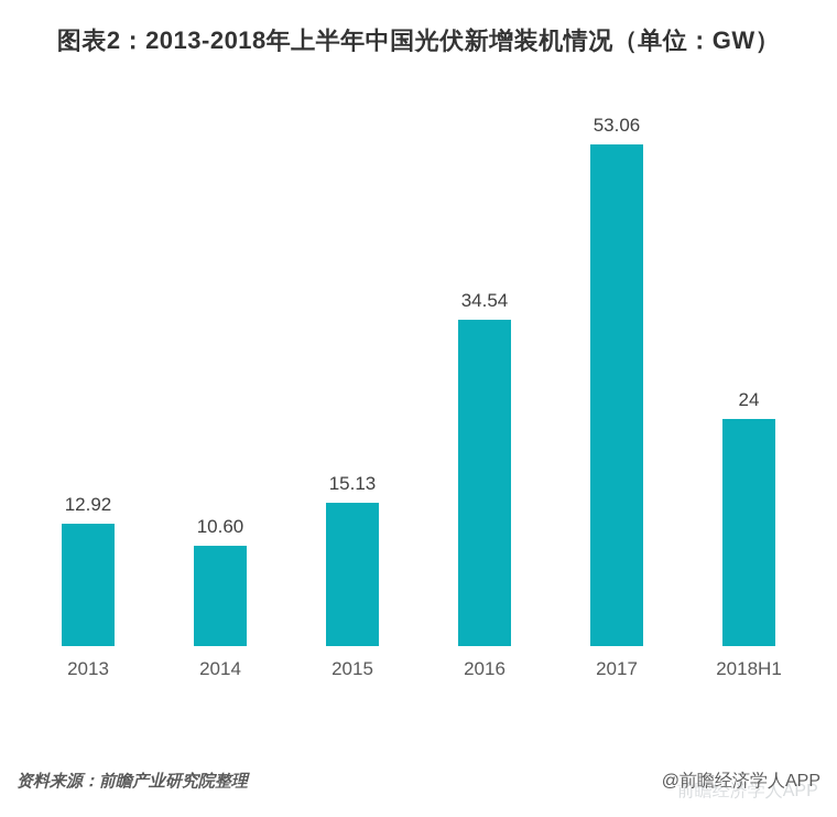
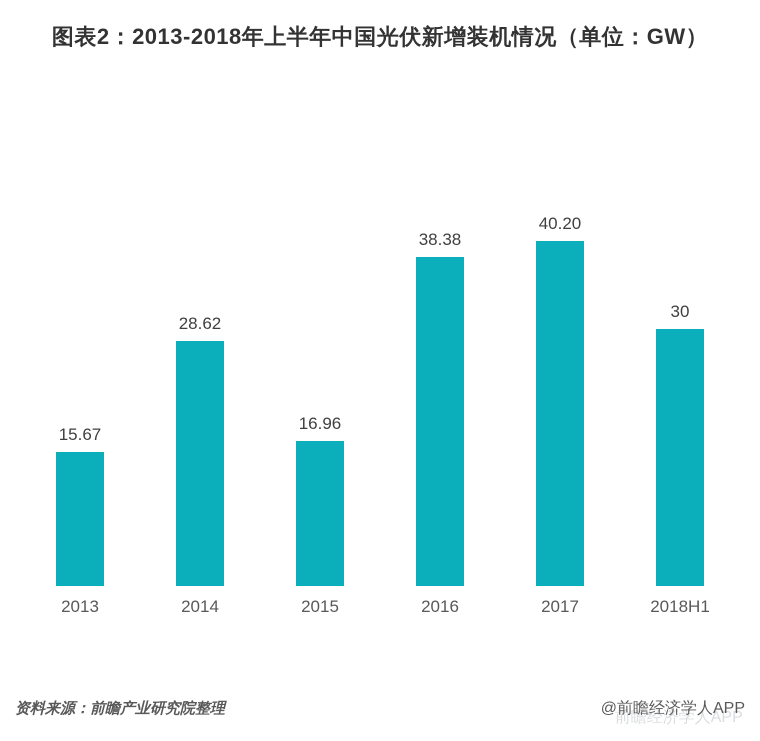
2013: 12.92 -> 15.67
2014: 10.60 -> 28.62
2015: 15.13 -> 16.96
2016: 34.54 -> 38.38
2017: 53.06 -> 40.20
2018H1: 24 -> 30
